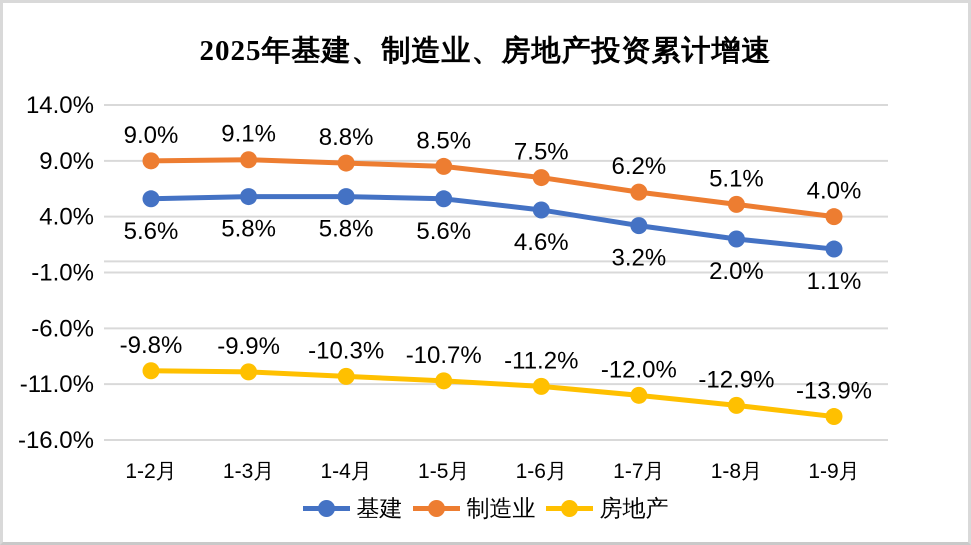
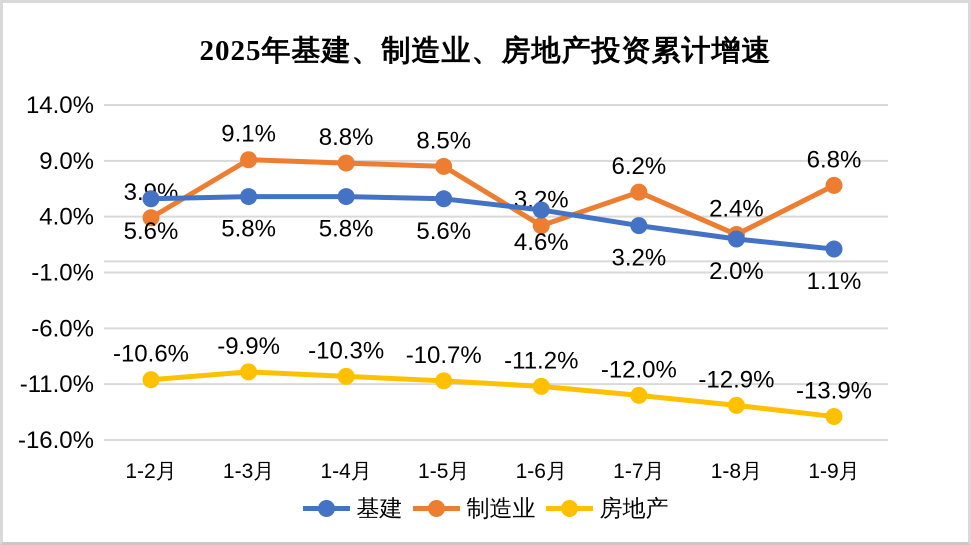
制造业/1-2月: 9.0% -> 3.9%
房地产/1-2月: -9.8% -> -10.6%
制造业/1-6月: 7.5% -> 3.2%
制造业/1-8月: 5.1% -> 2.4%
制造业/1-9月: 4.0% -> 6.8%
